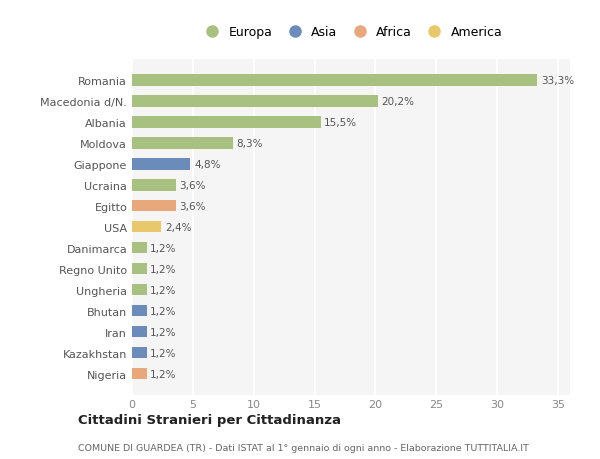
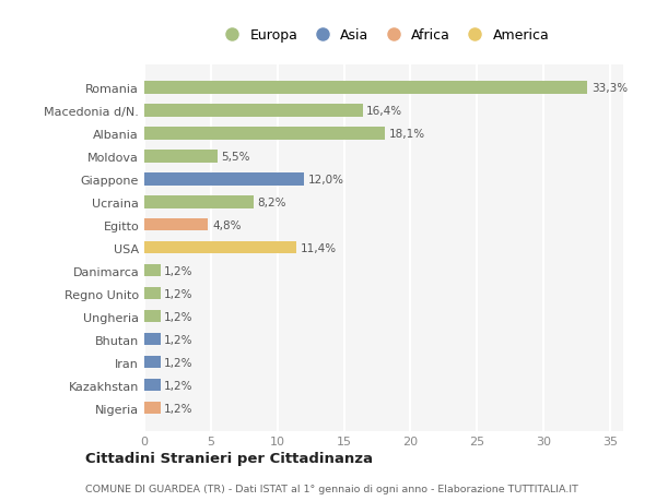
Macedonia d/N.: 20,2% -> 16,4%
Albania: 15,5% -> 18,1%
Moldova: 8,3% -> 5,5%
Giappone: 4,8% -> 12,0%
Ucraina: 3,6% -> 8,2%
Egitto: 3,6% -> 4,8%
USA: 2,4% -> 11,4%
